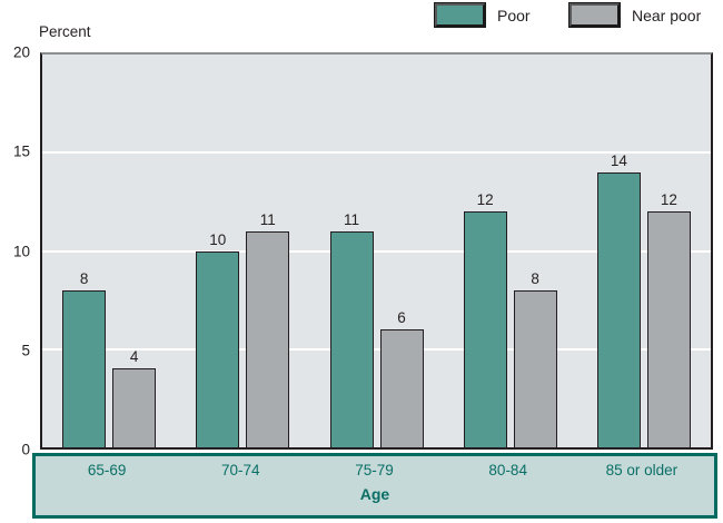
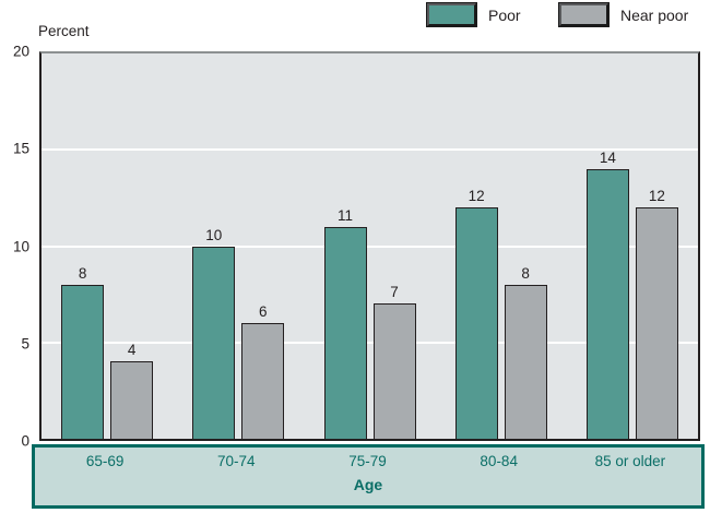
Near poor/70-74: 11 -> 6
Near poor/75-79: 6 -> 7
